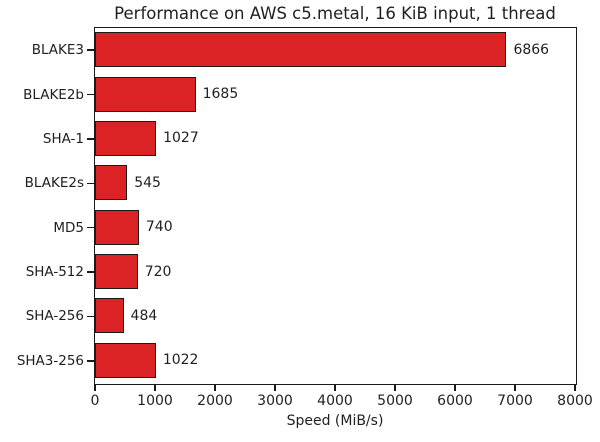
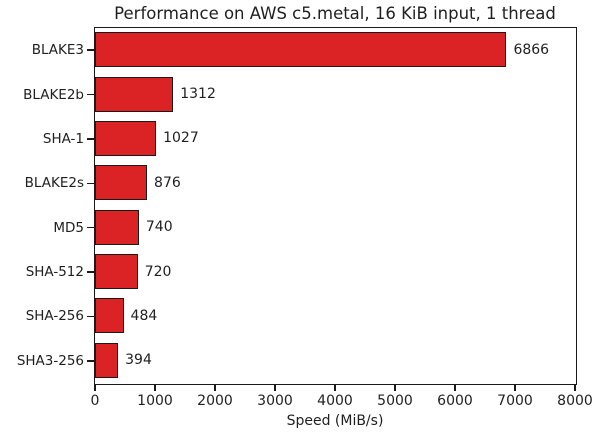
BLAKE2b: 1685 -> 1312
BLAKE2s: 545 -> 876
SHA3-256: 1022 -> 394
